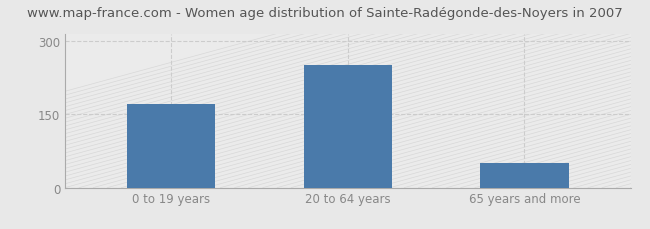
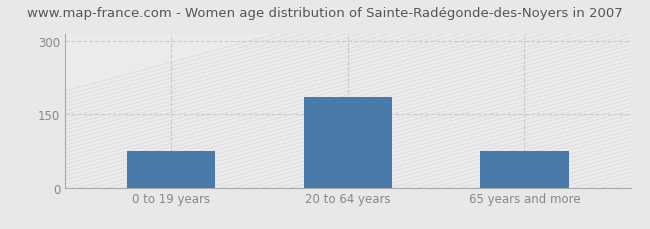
0 to 19 years: 170 -> 75
20 to 64 years: 250 -> 185
65 years and more: 50 -> 74
